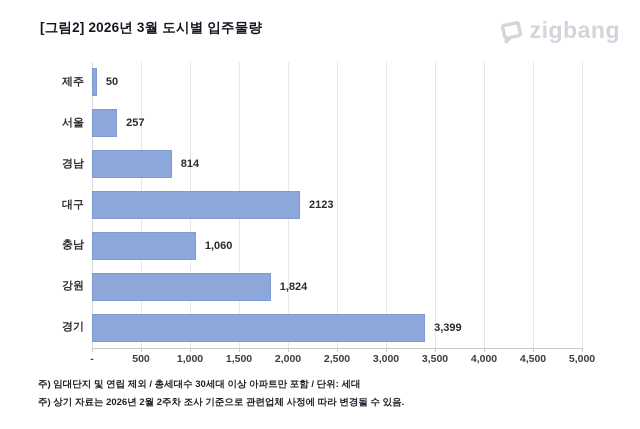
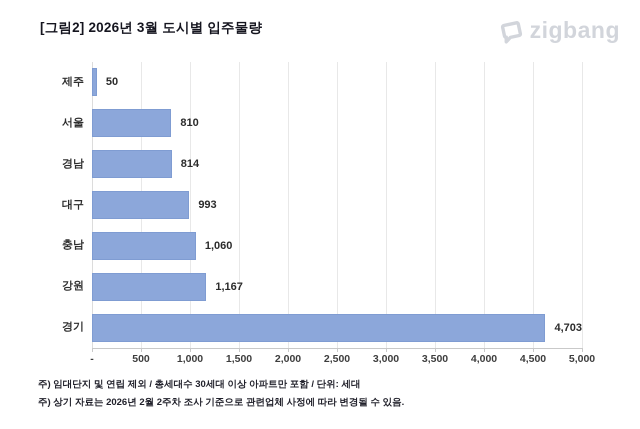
서울: 257 -> 810
대구: 2123 -> 993
강원: 1,824 -> 1,167
경기: 3,399 -> 4,703
